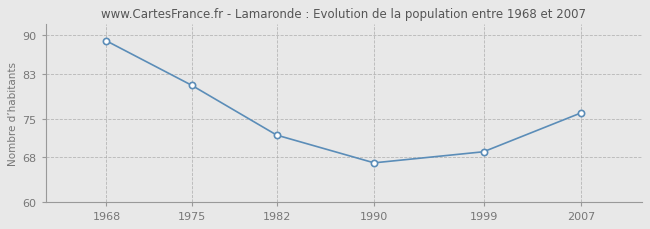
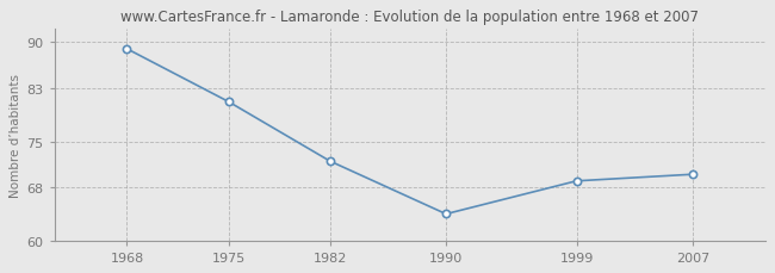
1990: 67 -> 64
2007: 76 -> 70
